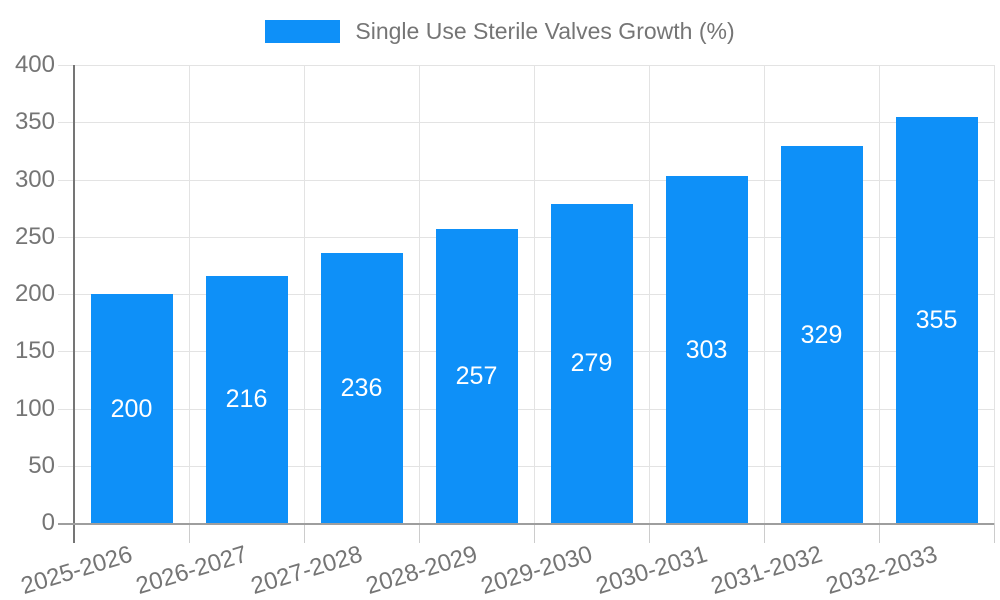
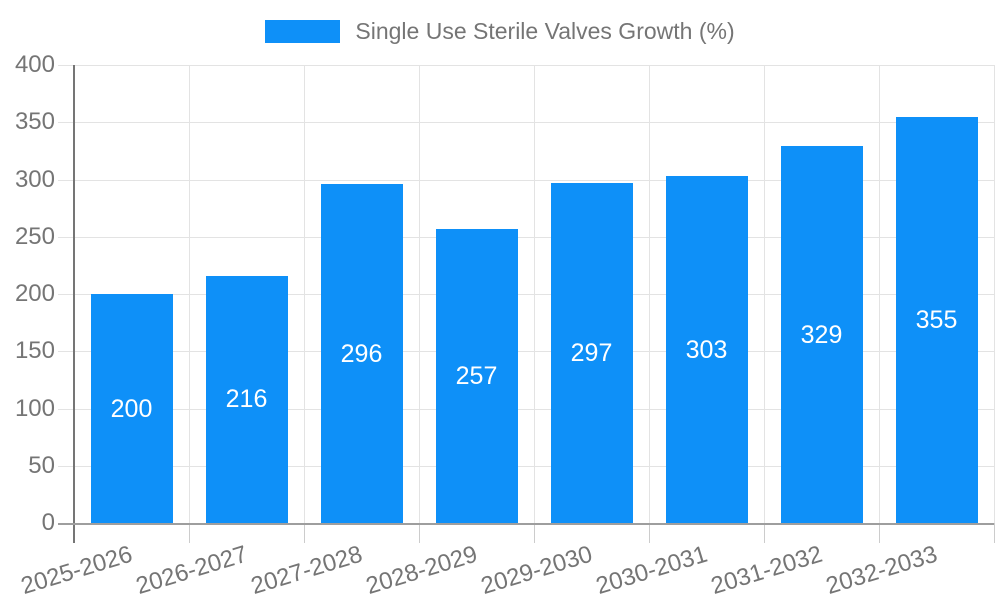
2027-2028: 236 -> 296
2029-2030: 279 -> 297
